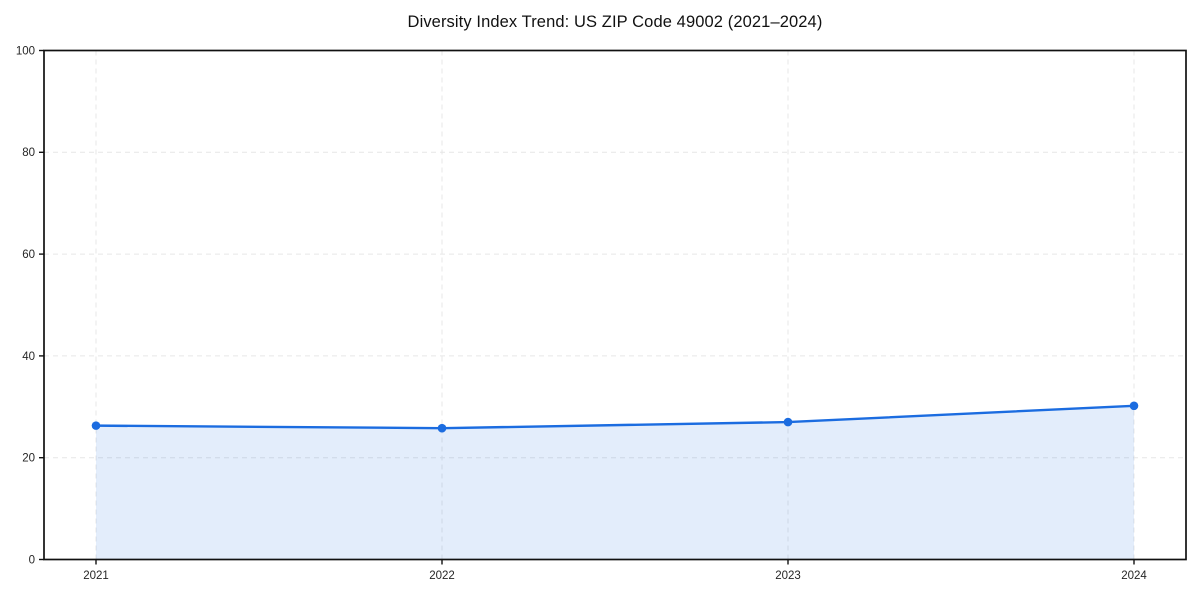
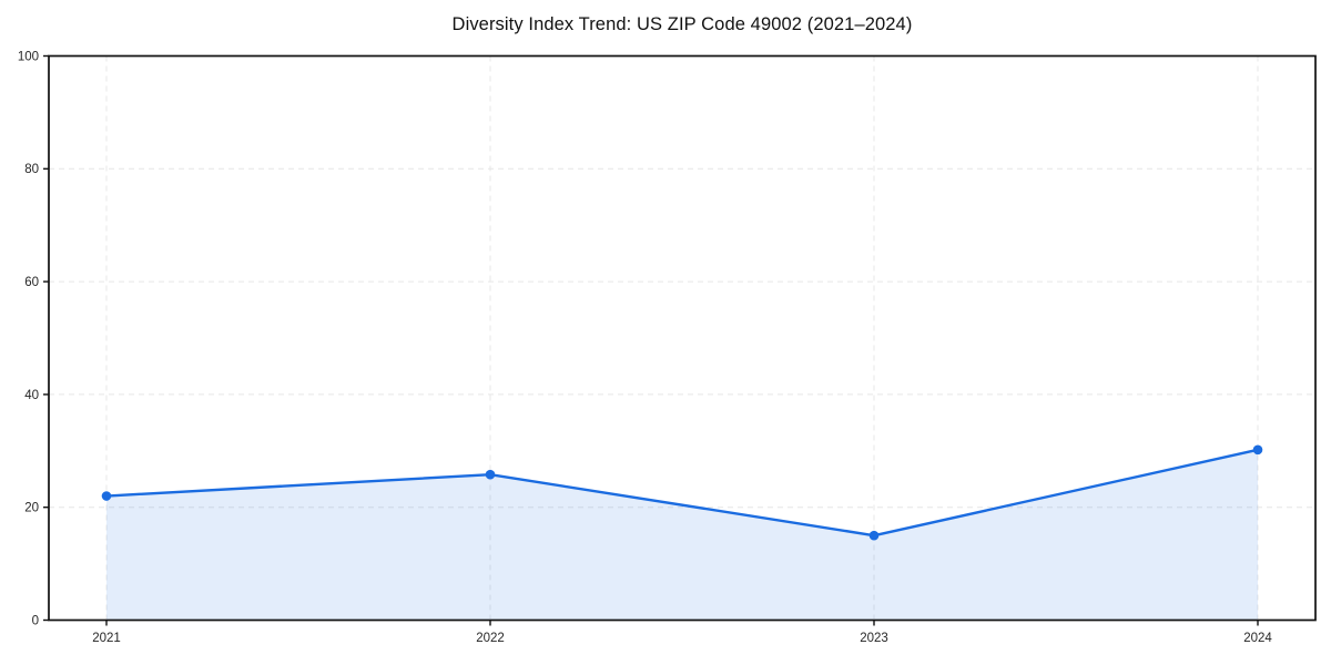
2021: 26 -> 22
2023: 27 -> 15
